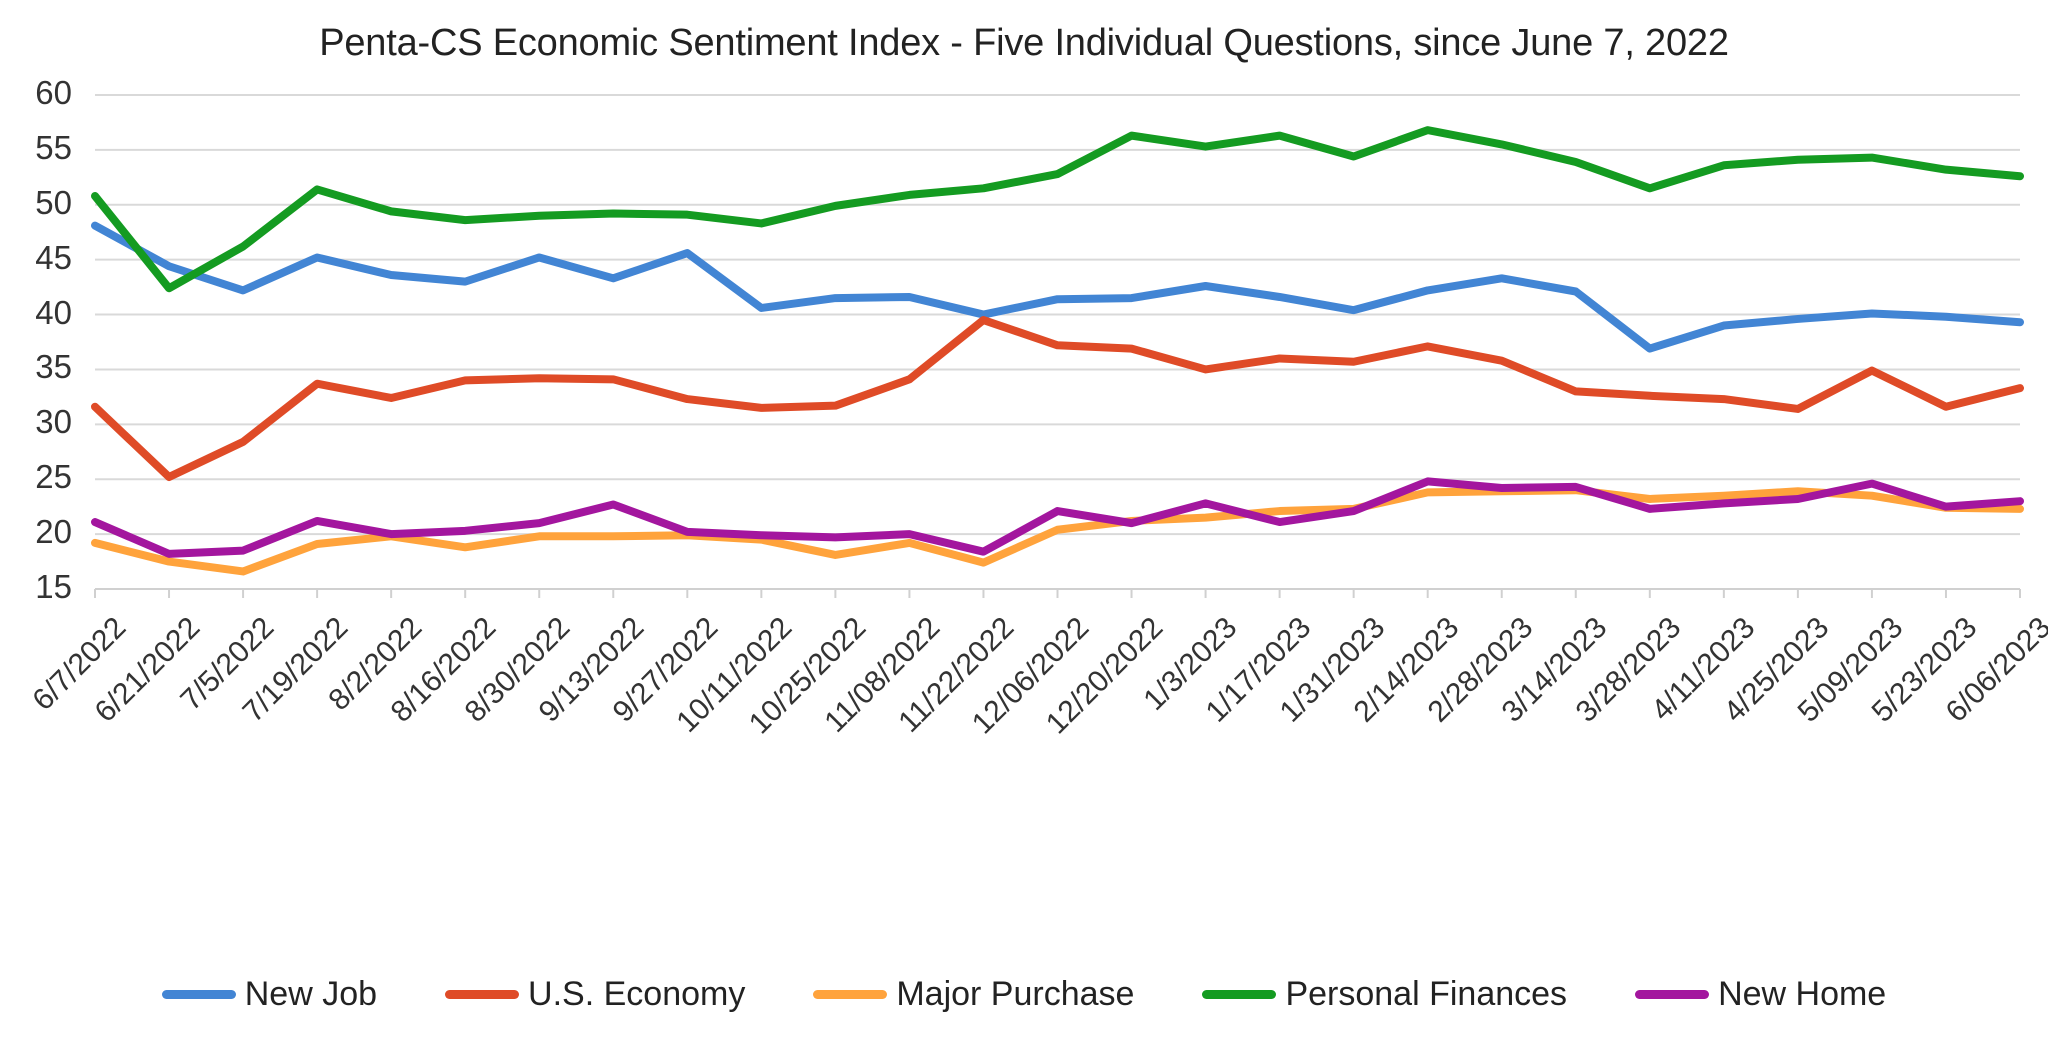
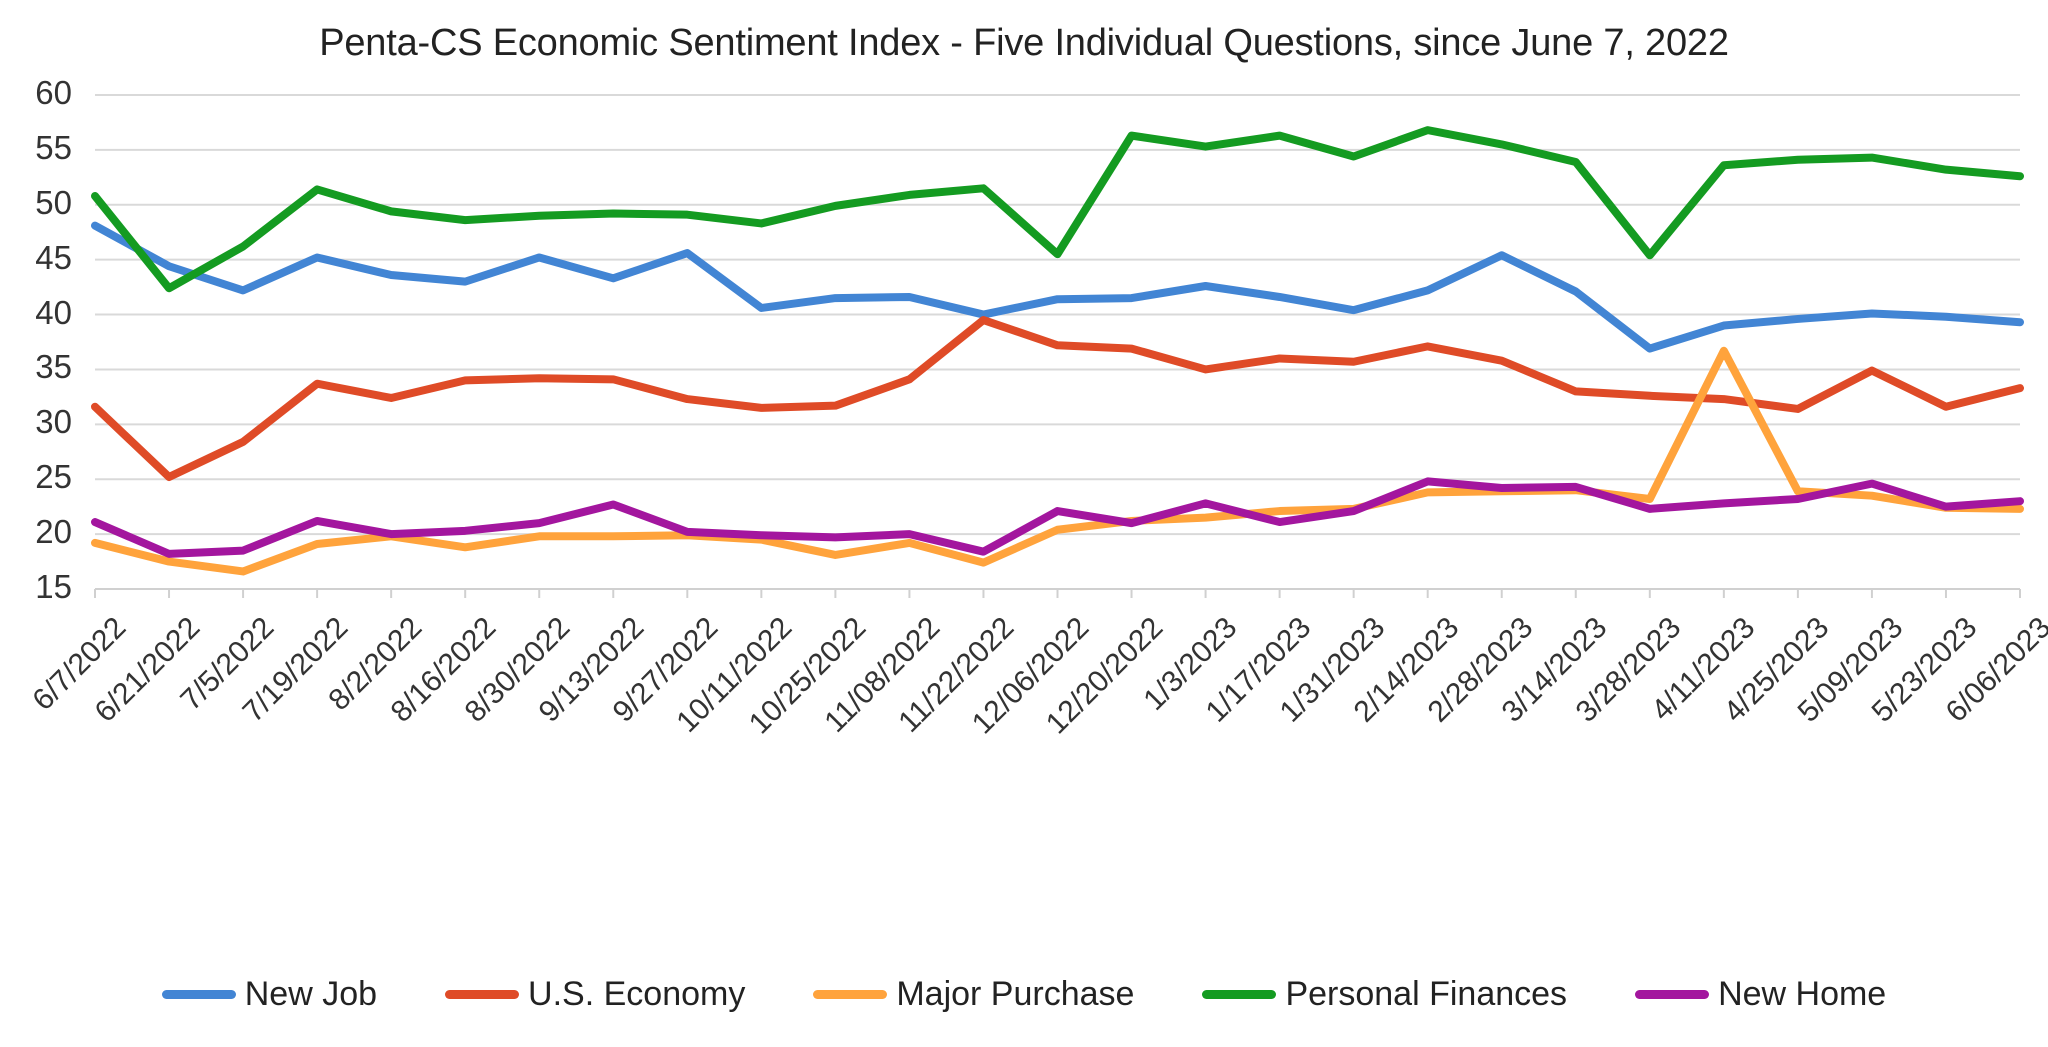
Personal Finances/12/06/2022: 52.8 -> 45.5
New Job/2/28/2023: 43.3 -> 45.4
Personal Finances/3/28/2023: 51.5 -> 45.4
Major Purchase/4/11/2023: 23.5 -> 36.7
